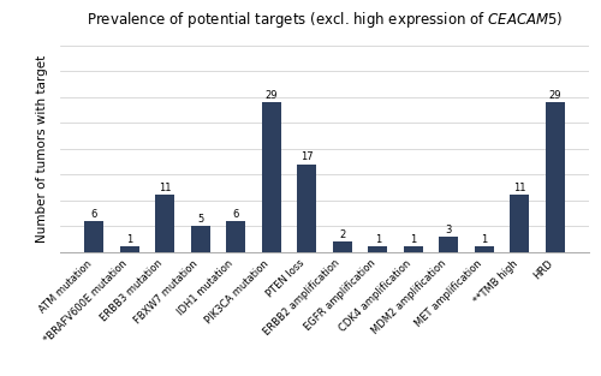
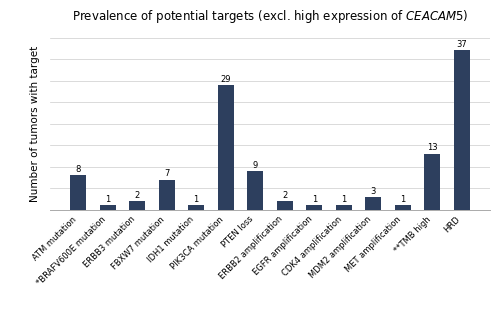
ATM mutation: 6 -> 8
ERBB3 mutation: 11 -> 2
FBXW7 mutation: 5 -> 7
IDH1 mutation: 6 -> 1
PTEN loss: 17 -> 9
**TMB high: 11 -> 13
HRD: 29 -> 37
